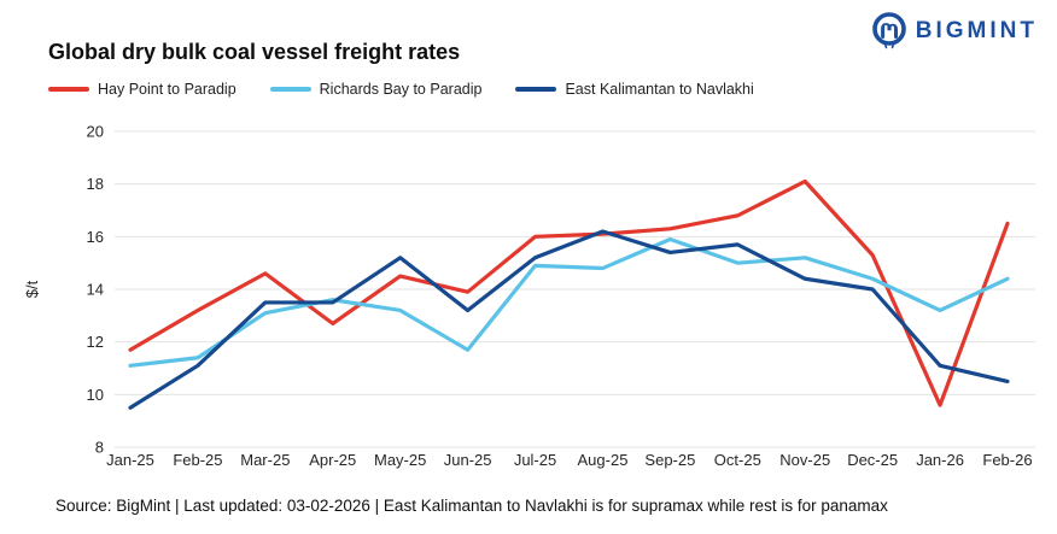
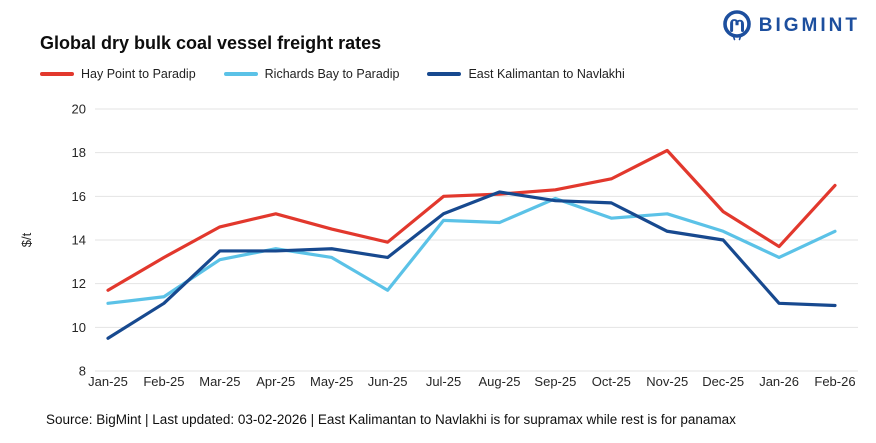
Hay Point to Paradip/Apr-25: 12.7 -> 15.2
East Kalimantan to Navlakhi/May-25: 15.2 -> 13.6
East Kalimantan to Navlakhi/Sep-25: 15.4 -> 15.8
Hay Point to Paradip/Jan-26: 9.6 -> 13.7
East Kalimantan to Navlakhi/Feb-26: 10.5 -> 11.0
